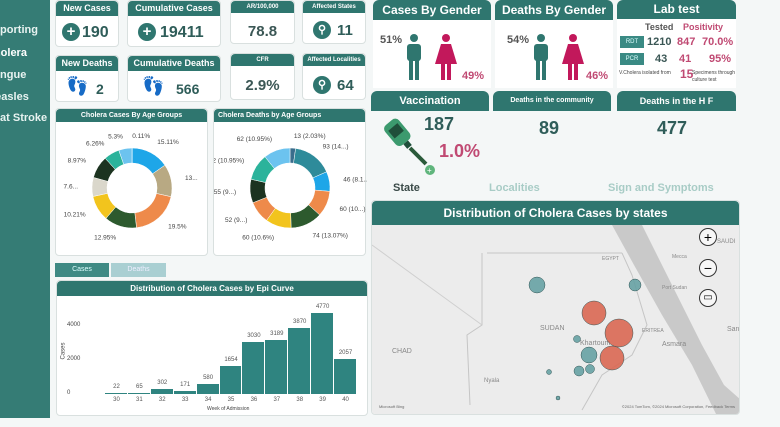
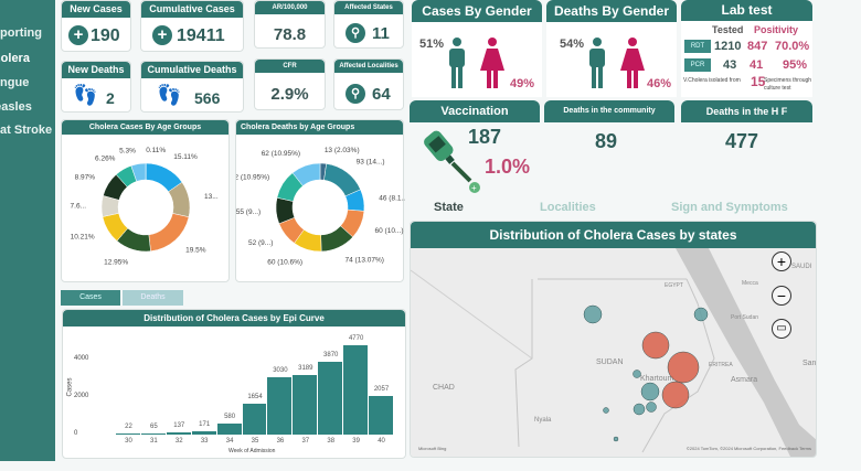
Distribution of Cholera Cases by Epi Curve/32: 302 -> 137
